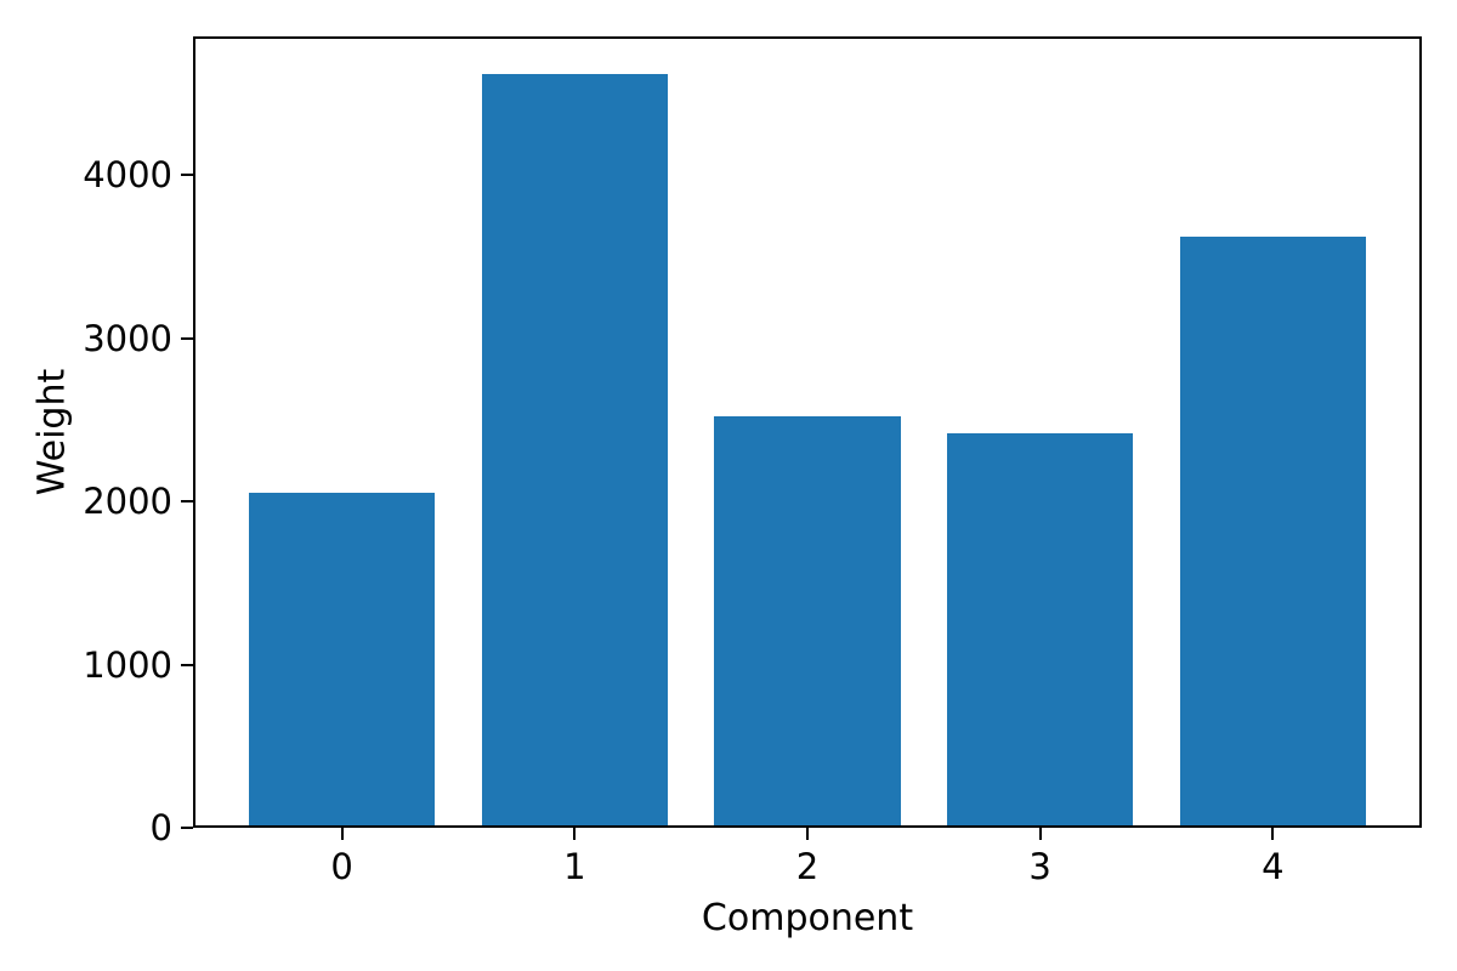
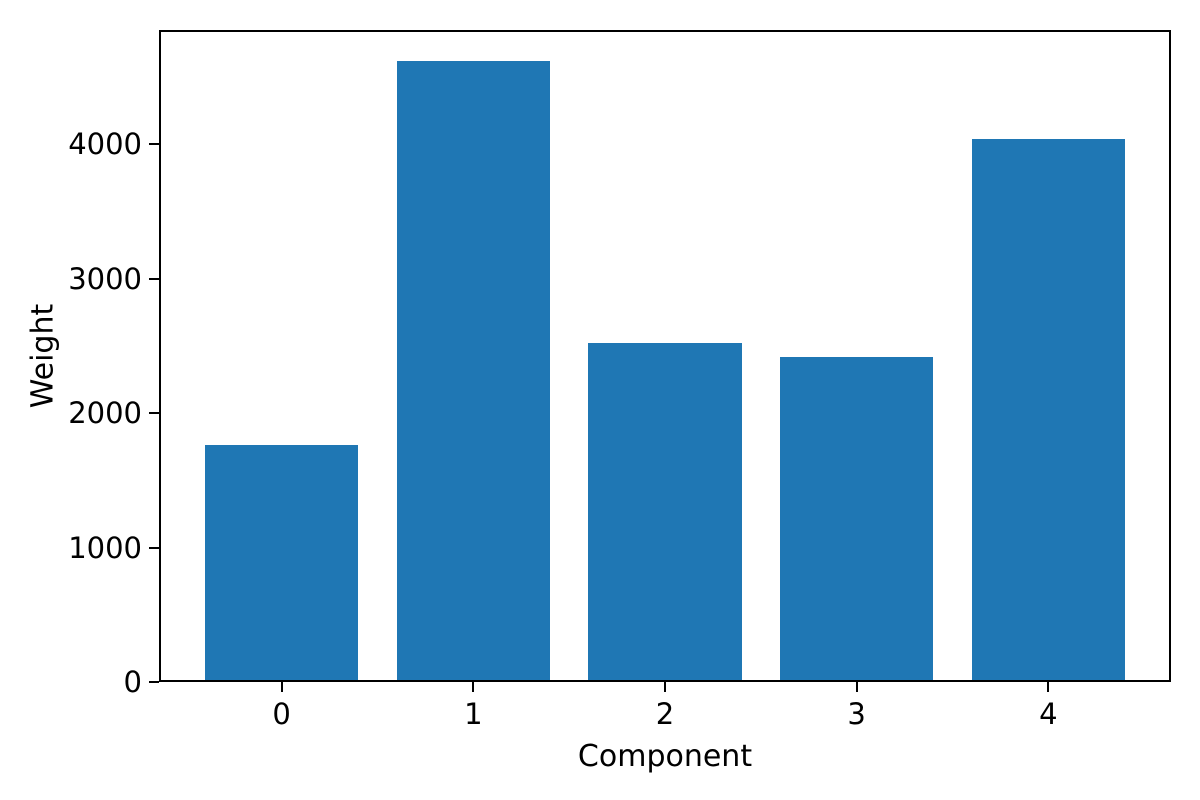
0: 2050 -> 1760
4: 3620 -> 4040
